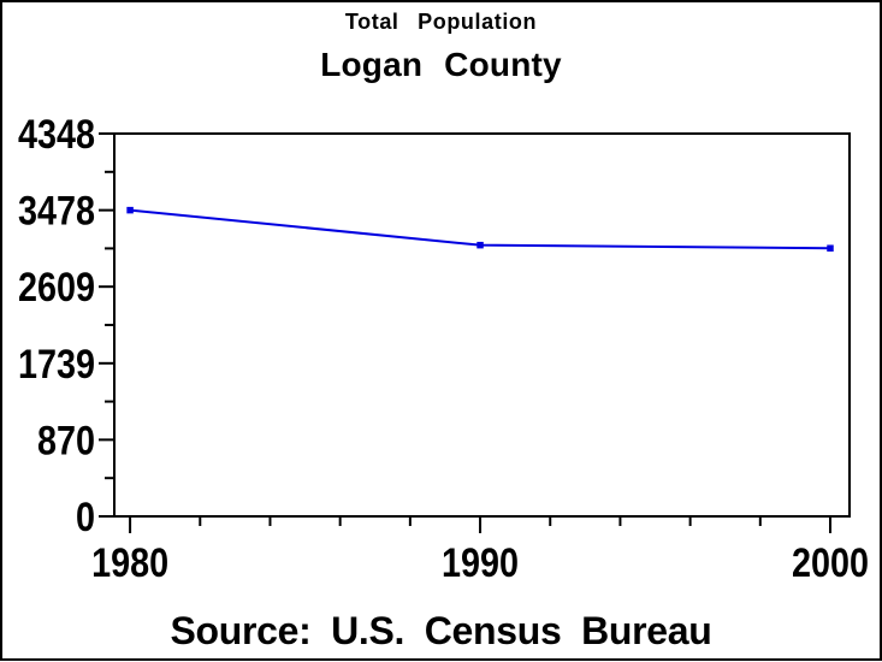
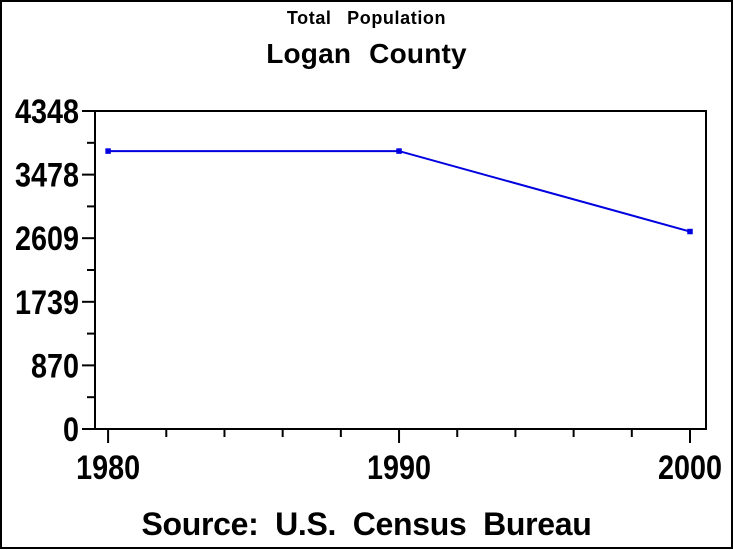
1980: 3500 -> 3800
1990: 3100 -> 3800
2000: 3000 -> 2700
